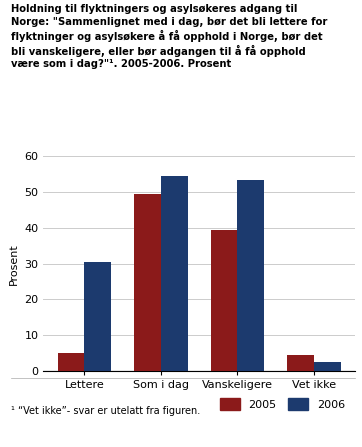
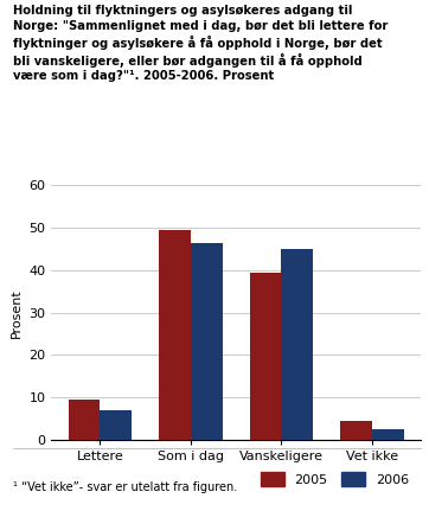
2005/Lettere: 5.0 -> 9.5
2006/Lettere: 30.5 -> 7.0
2006/Som i dag: 54.5 -> 46.5
2006/Vanskeligere: 53.5 -> 45.0
